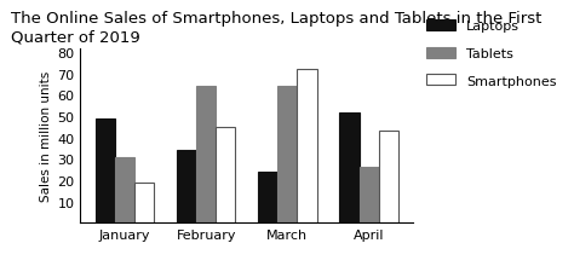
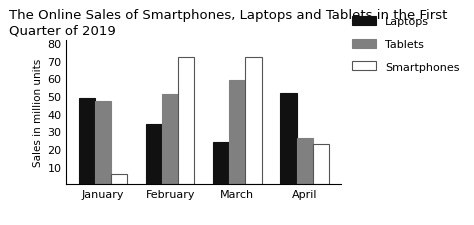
Tablets/January: 31 -> 47
Smartphones/January: 19 -> 6
Tablets/February: 64 -> 51
Smartphones/February: 45 -> 72
Tablets/March: 64 -> 59
Smartphones/April: 43 -> 23
